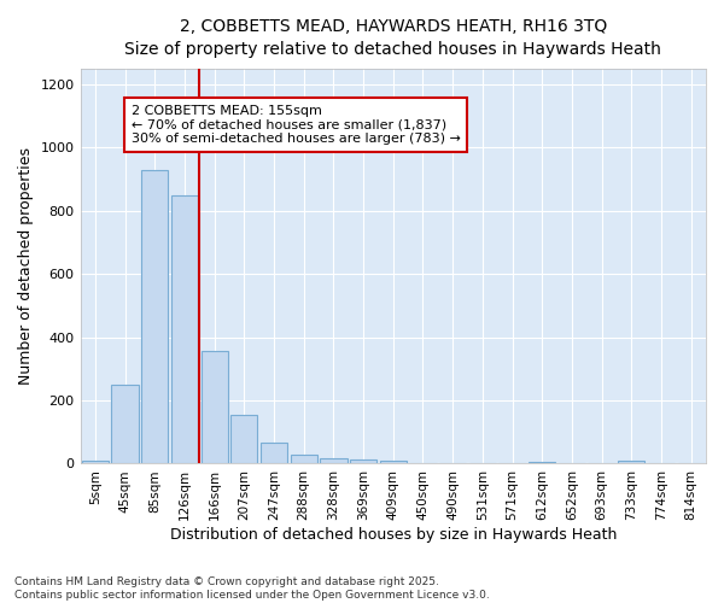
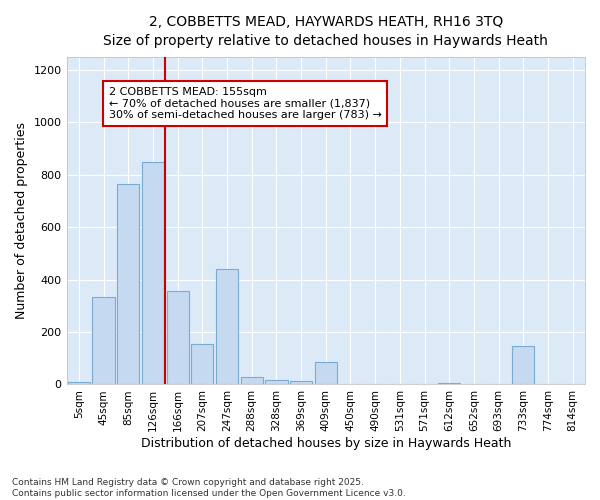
45sqm: 248 -> 335
85sqm: 930 -> 765
247sqm: 65 -> 440
409sqm: 10 -> 85
733sqm: 8 -> 145
